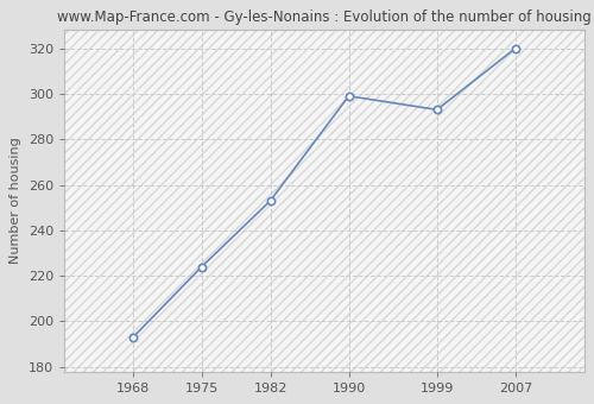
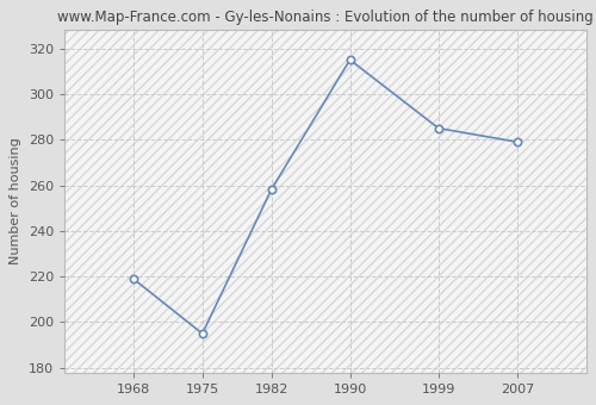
1968: 193 -> 219
1975: 224 -> 195
1982: 253 -> 258
1990: 299 -> 315
1999: 293 -> 285
2007: 320 -> 279
